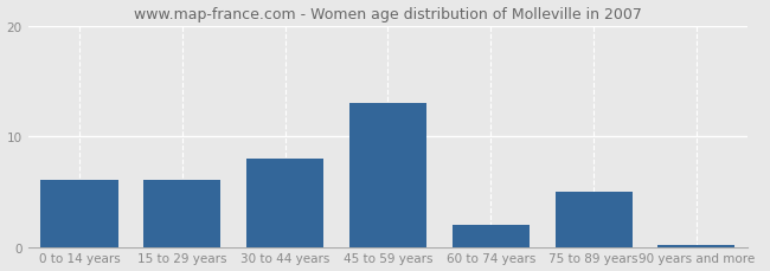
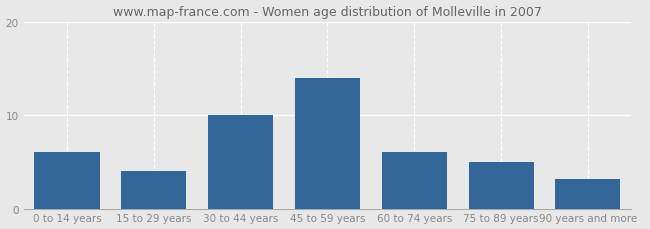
15 to 29 years: 6.0 -> 4.0
30 to 44 years: 8.0 -> 10.0
45 to 59 years: 13.0 -> 14.0
60 to 74 years: 2.0 -> 6.0
90 years and more: 0.2 -> 3.2
